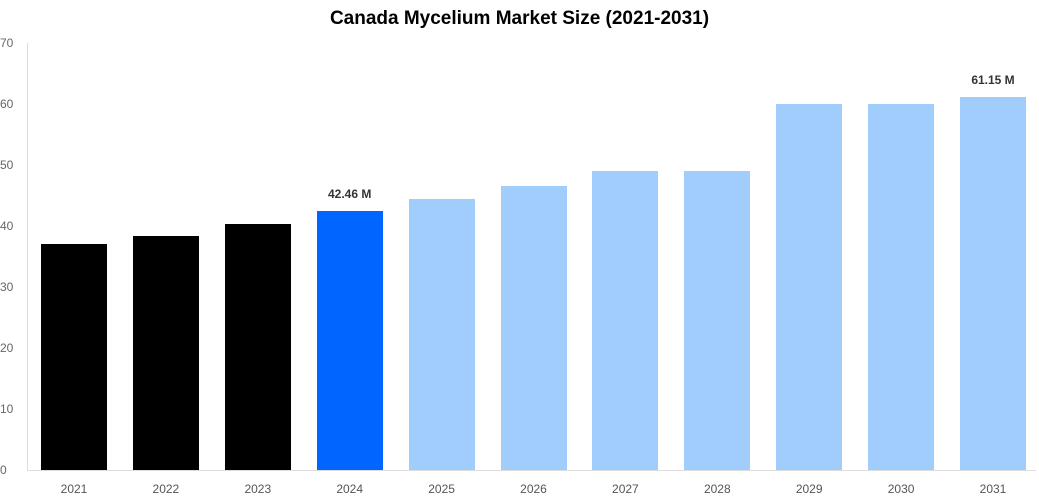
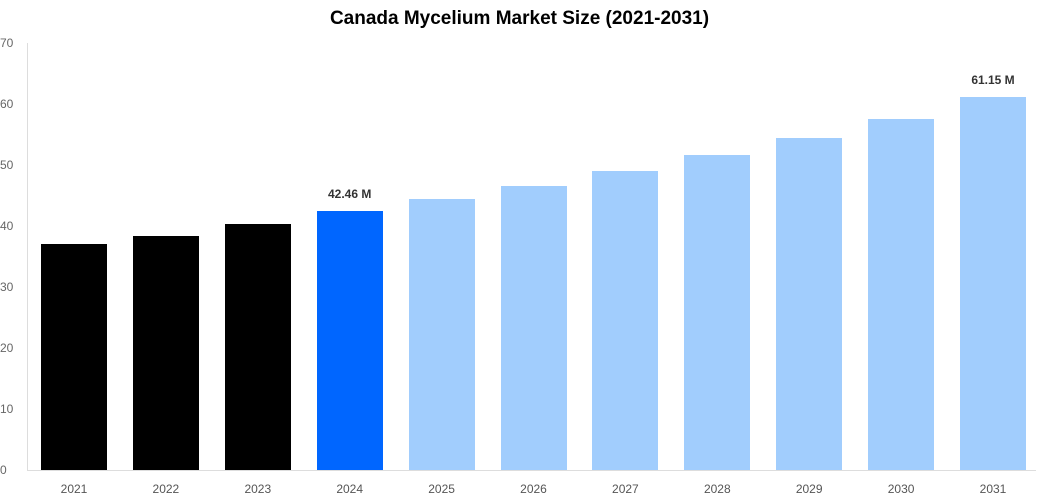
2028: 49 -> 52
2029: 60 -> 54
2030: 60 -> 58
